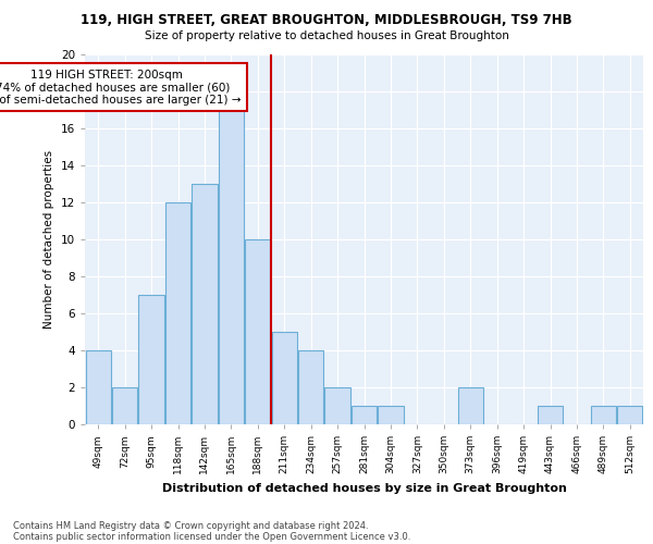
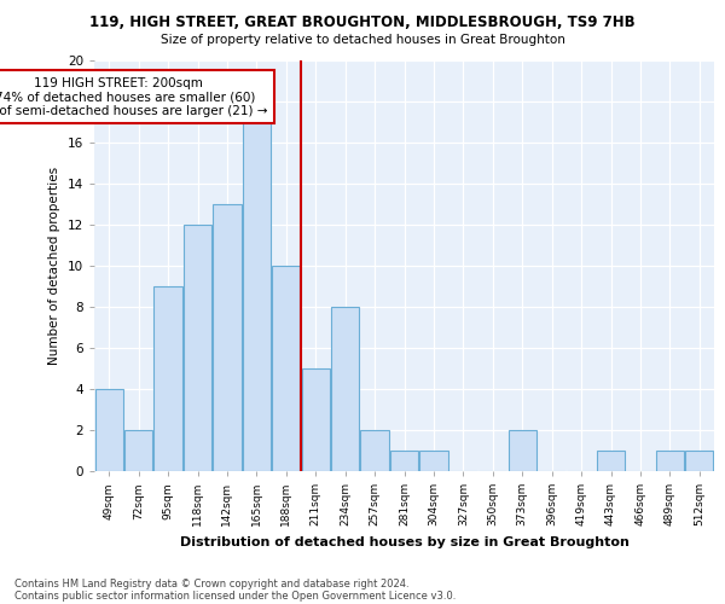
95sqm: 7 -> 9
234sqm: 4 -> 8
